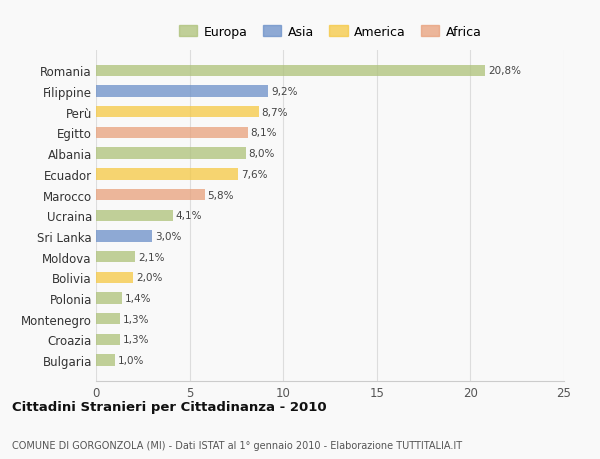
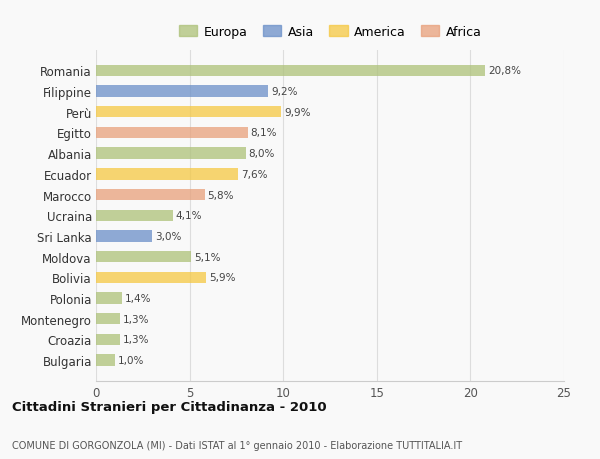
Perù: 8,7% -> 9,9%
Moldova: 2,1% -> 5,1%
Bolivia: 2,0% -> 5,9%
